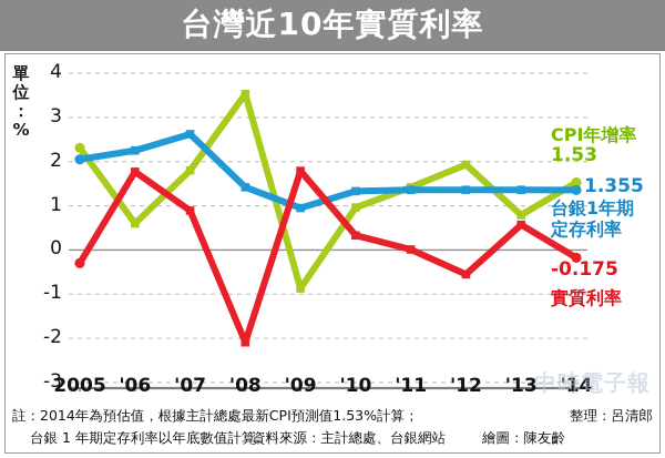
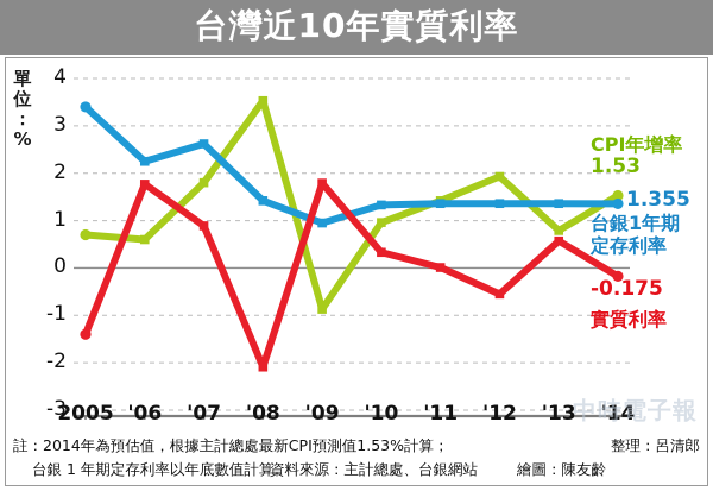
CPI年增率/2005: 2.3 -> 0.7
台銀1年期定存利率/2005: 2.0 -> 3.4
實質利率/2005: -0.3 -> -1.4
